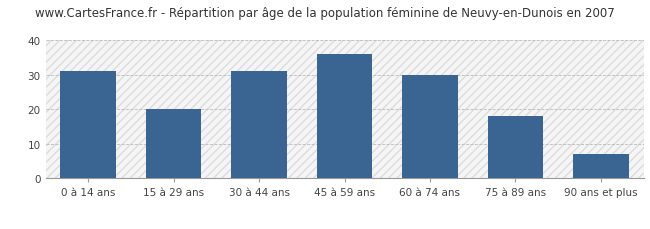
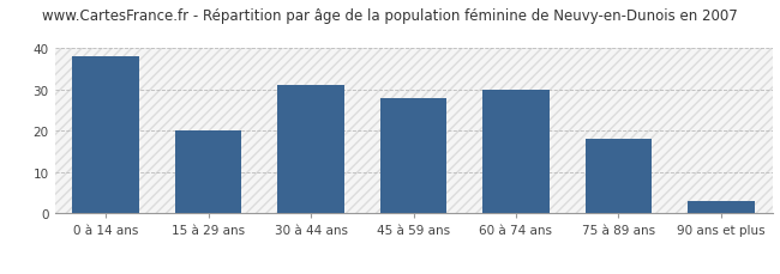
0 à 14 ans: 31 -> 38
45 à 59 ans: 36 -> 28
90 ans et plus: 7 -> 3
